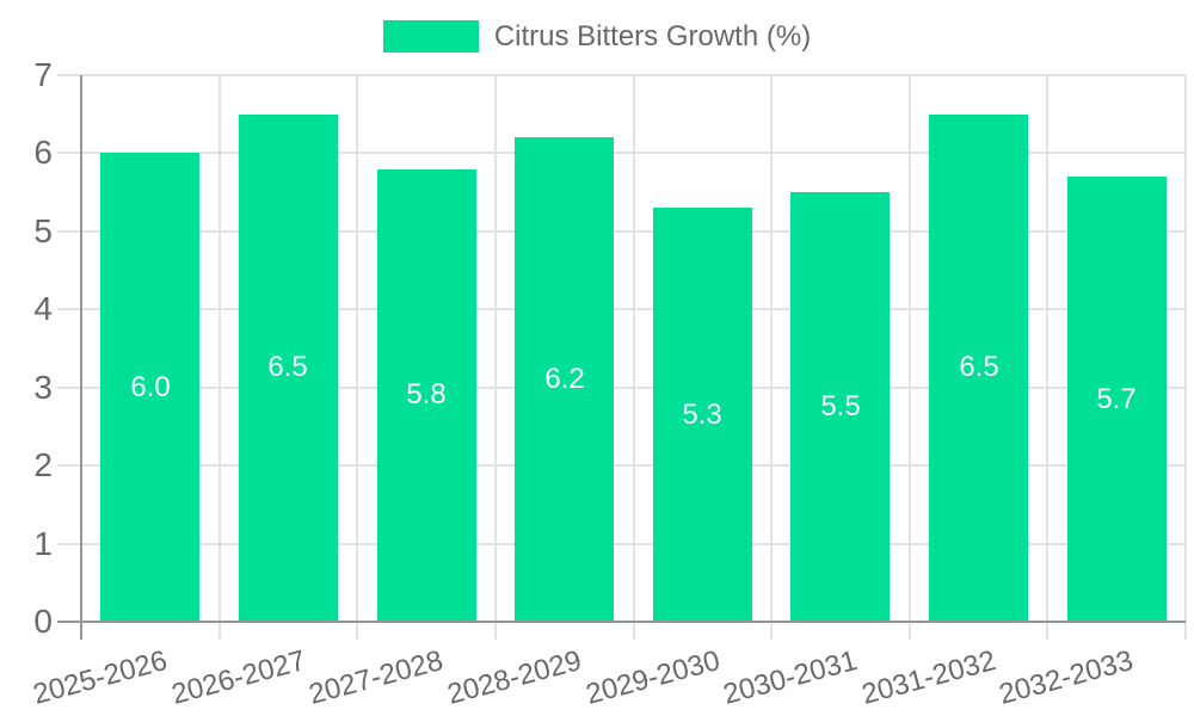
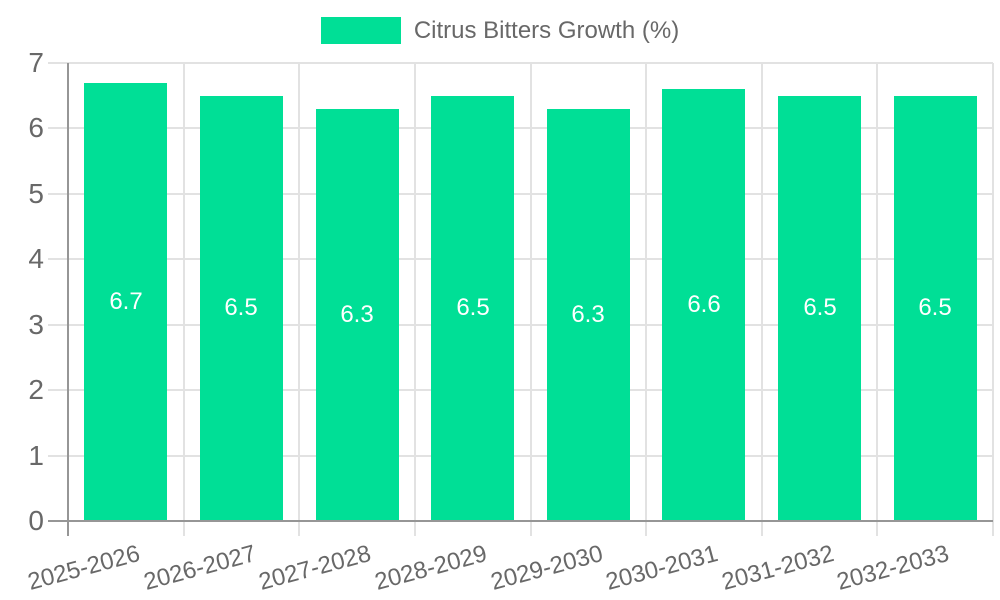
2025-2026: 6.0 -> 6.7
2027-2028: 5.8 -> 6.3
2028-2029: 6.2 -> 6.5
2029-2030: 5.3 -> 6.3
2030-2031: 5.5 -> 6.6
2032-2033: 5.7 -> 6.5
